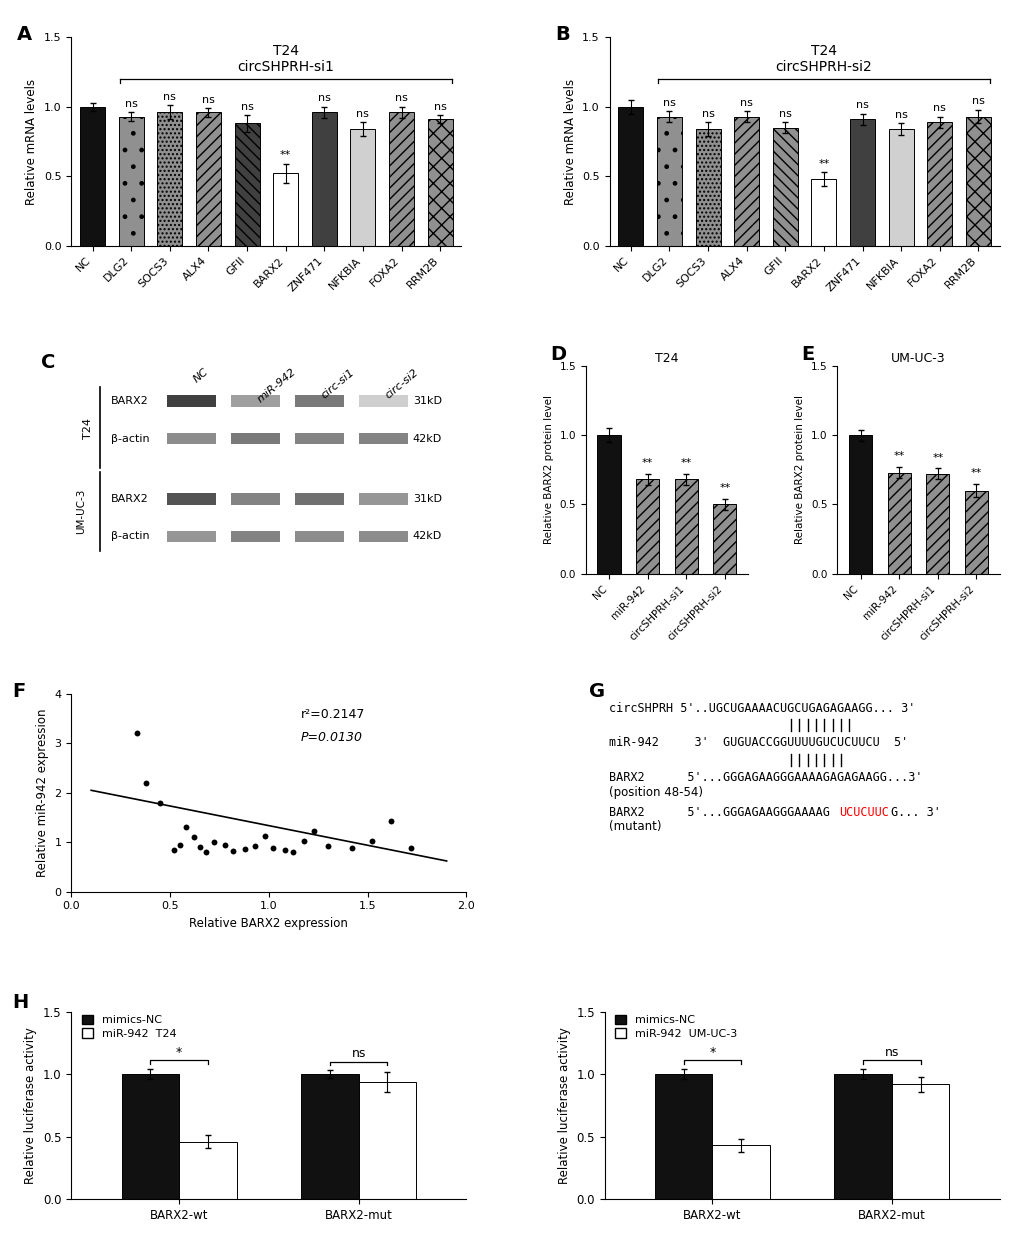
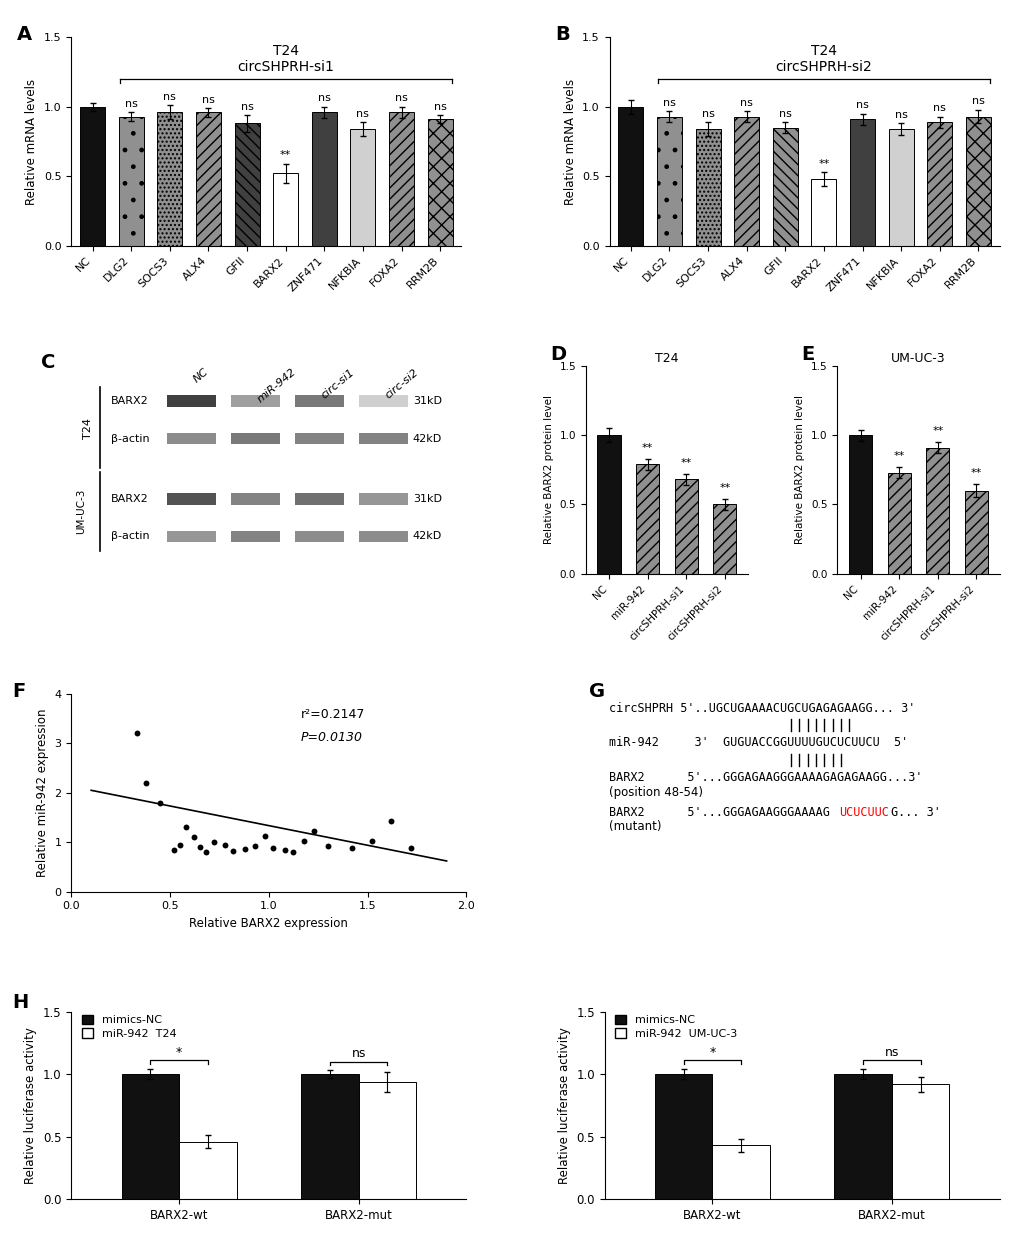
T24/miR-942: 0.68 -> 0.79
UM-UC-3/circSHPRH-si1: 0.72 -> 0.91
